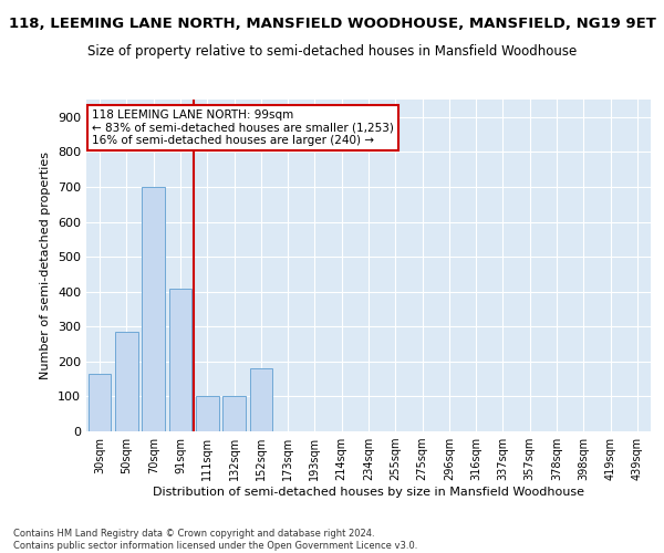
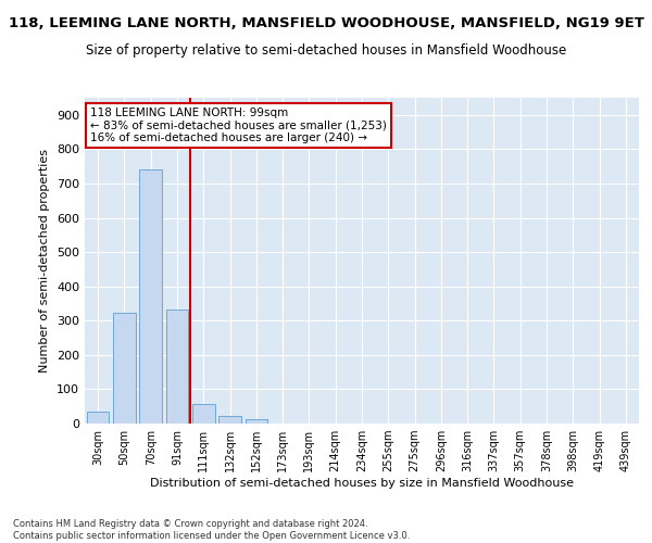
30sqm: 165 -> 35
50sqm: 285 -> 323
70sqm: 700 -> 740
91sqm: 410 -> 333
111sqm: 100 -> 57
132sqm: 100 -> 22
152sqm: 180 -> 13
